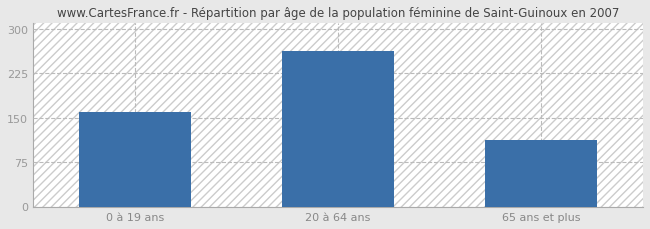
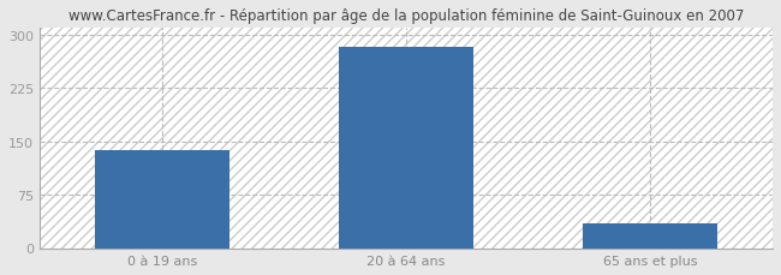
0 à 19 ans: 160 -> 137
20 à 64 ans: 262 -> 282
65 ans et plus: 112 -> 35
